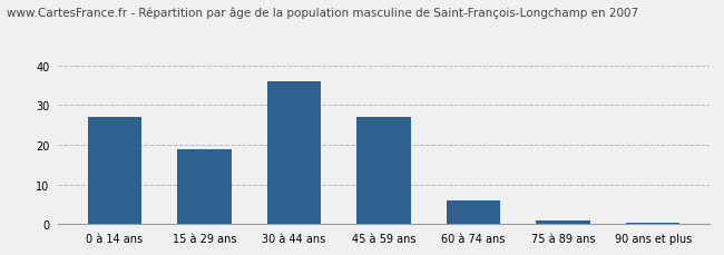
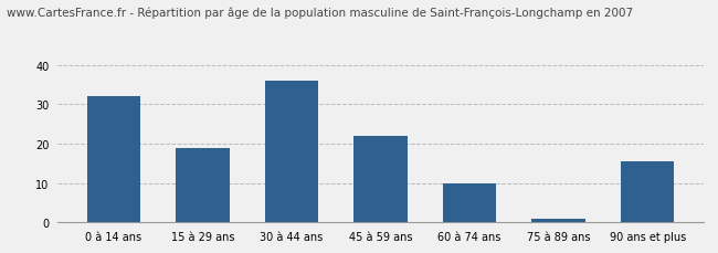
0 à 14 ans: 27.0 -> 32.0
45 à 59 ans: 27.0 -> 22.0
60 à 74 ans: 6.0 -> 10.0
90 ans et plus: 0.3 -> 15.5
